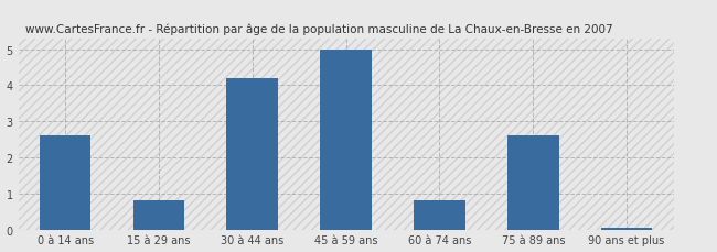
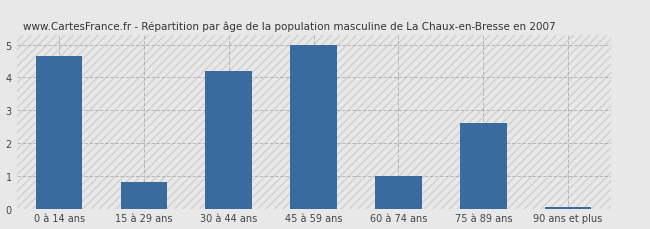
0 à 14 ans: 2.60 -> 4.65
60 à 74 ans: 0.80 -> 1.00
